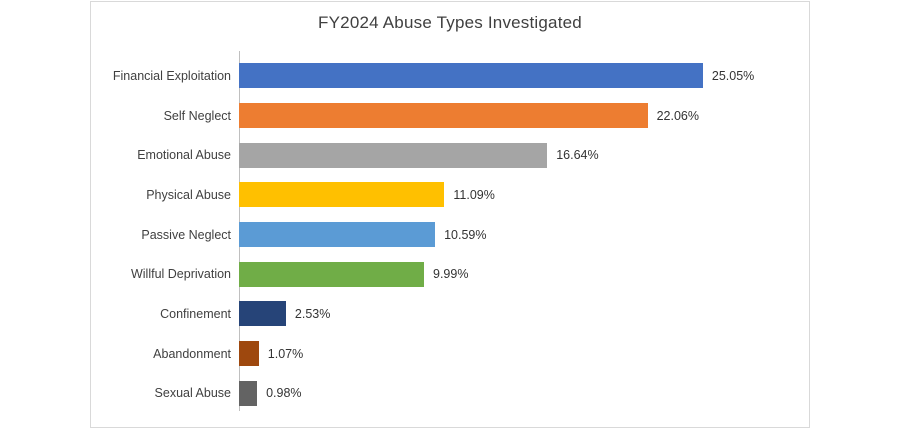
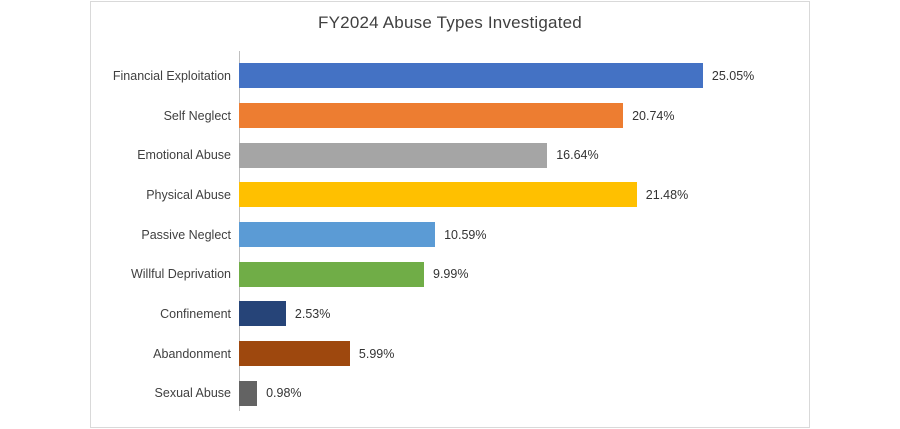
Self Neglect: 22.06% -> 20.74%
Physical Abuse: 11.09% -> 21.48%
Abandonment: 1.07% -> 5.99%
